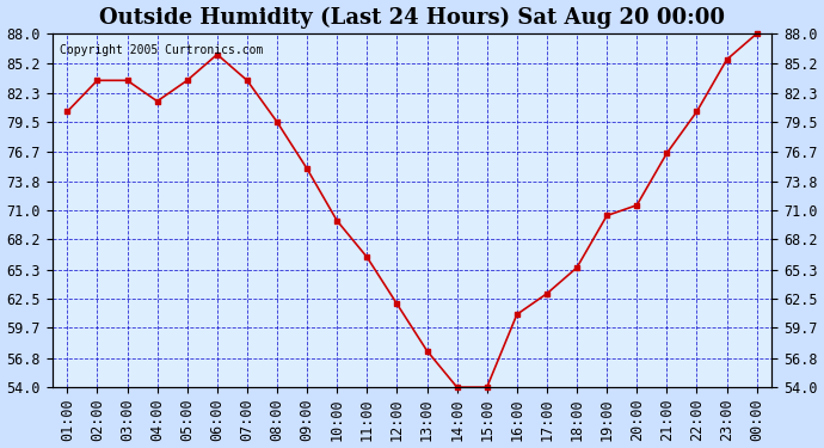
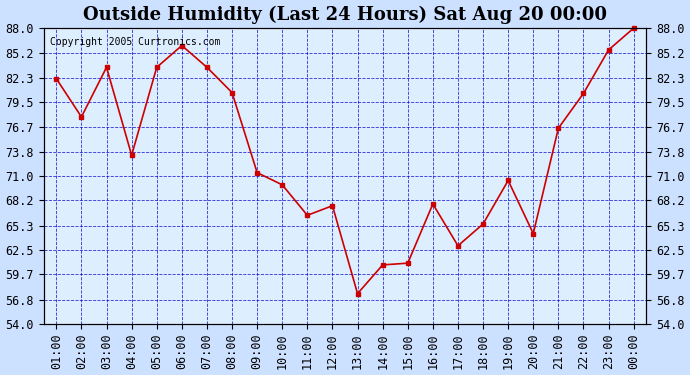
01:00: 80.5 -> 82.2
02:00: 83.5 -> 77.8
04:00: 81.5 -> 73.4
08:00: 79.5 -> 80.6
09:00: 75.0 -> 71.4
12:00: 62.0 -> 67.6
14:00: 54.0 -> 60.8
15:00: 54.0 -> 61.0
16:00: 61.0 -> 67.8
20:00: 71.5 -> 64.4
